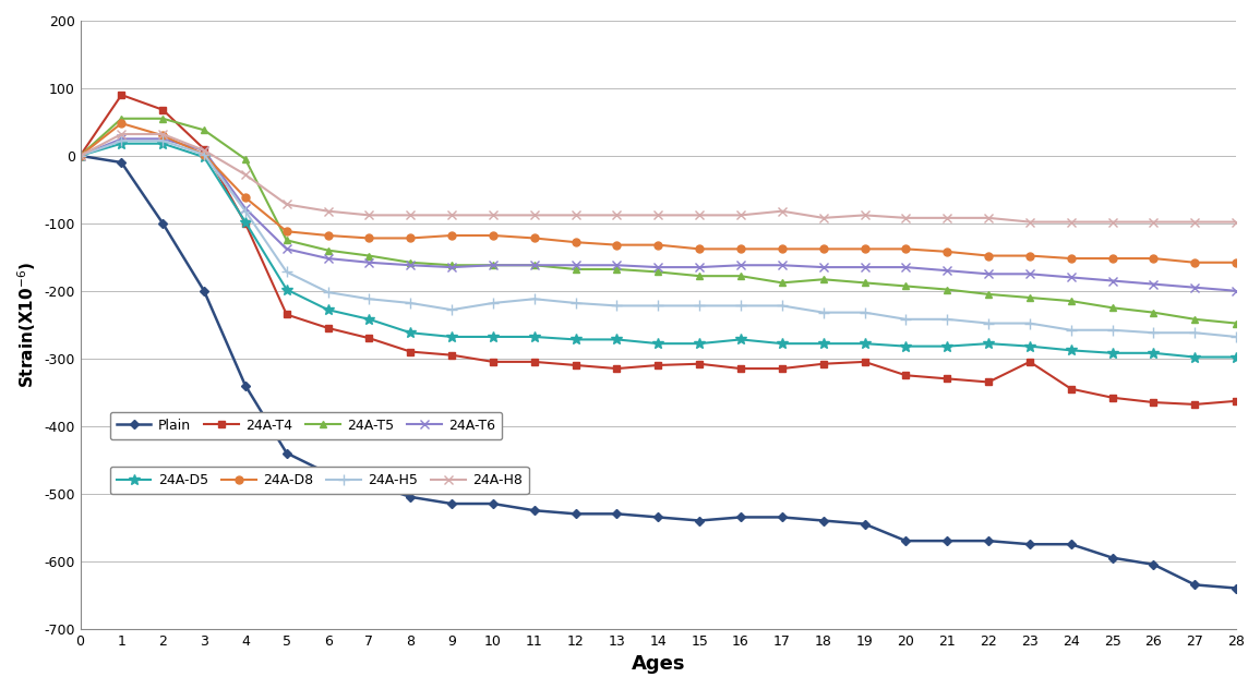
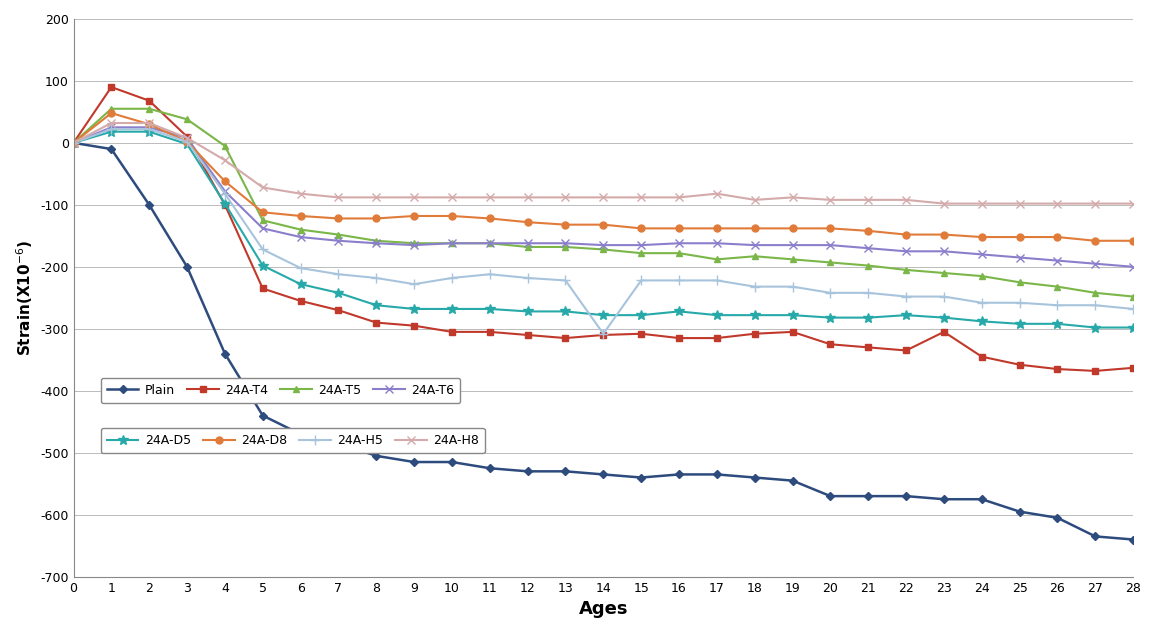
24A-H5/14: -222 -> -308
